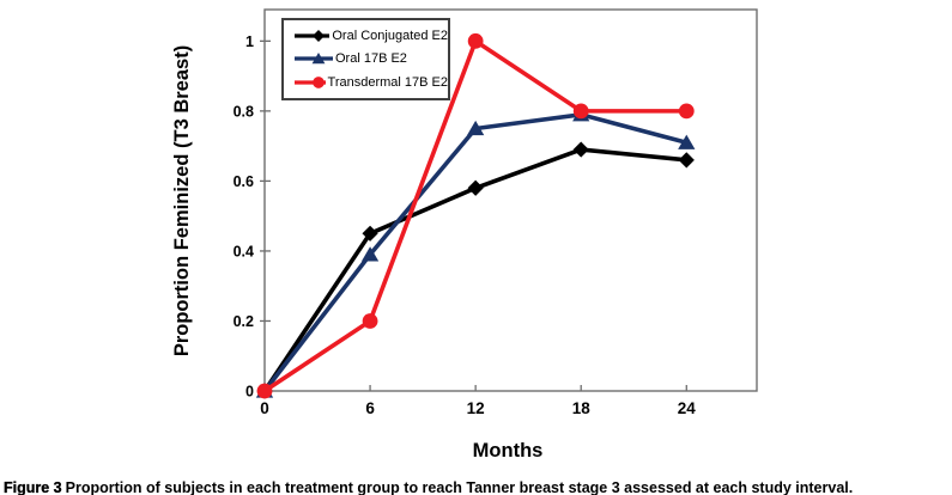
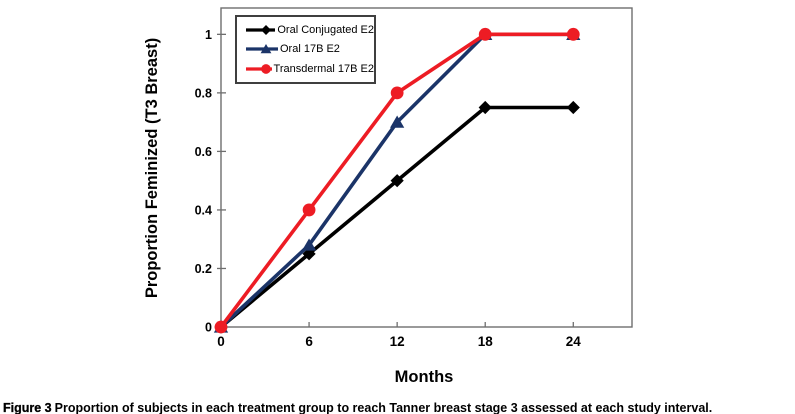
Oral Conjugated E2/6: 0.45 -> 0.25
Oral 17B E2/6: 0.39 -> 0.28
Transdermal 17B E2/6: 0.2 -> 0.4
Oral Conjugated E2/12: 0.58 -> 0.50
Oral 17B E2/12: 0.75 -> 0.70
Transdermal 17B E2/12: 1.0 -> 0.8
Oral Conjugated E2/18: 0.69 -> 0.75
Oral 17B E2/18: 0.79 -> 1.00
Transdermal 17B E2/18: 0.8 -> 1.0
Oral Conjugated E2/24: 0.66 -> 0.75
Oral 17B E2/24: 0.71 -> 1.00
Transdermal 17B E2/24: 0.8 -> 1.0
